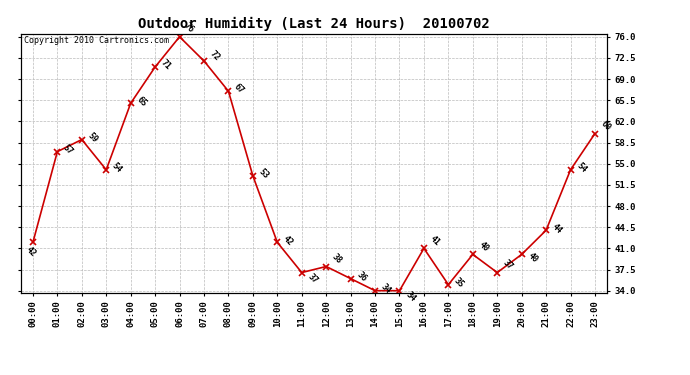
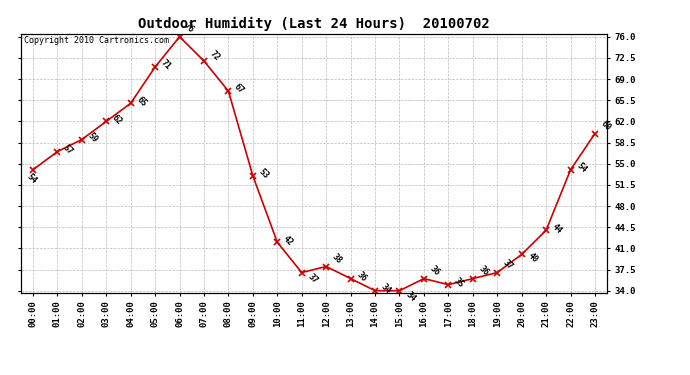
00:00: 42 -> 54
03:00: 54 -> 62
16:00: 41 -> 36
18:00: 40 -> 36
